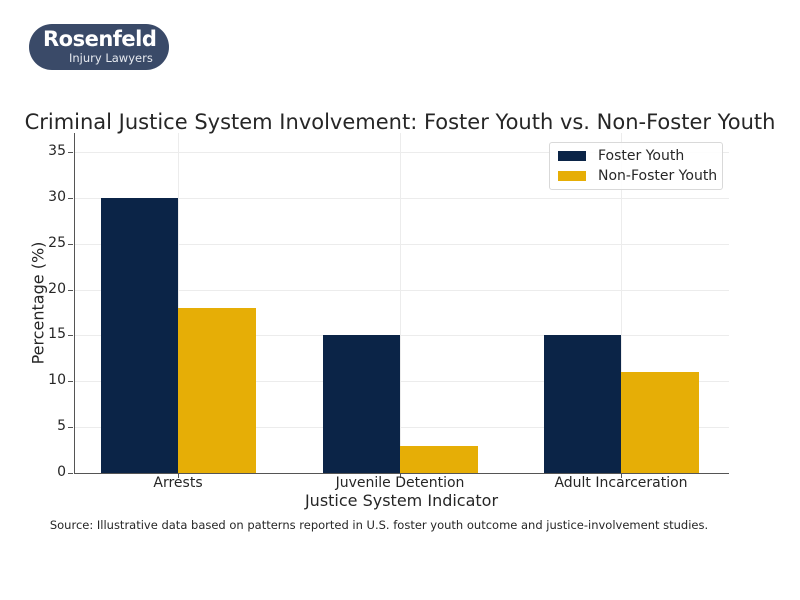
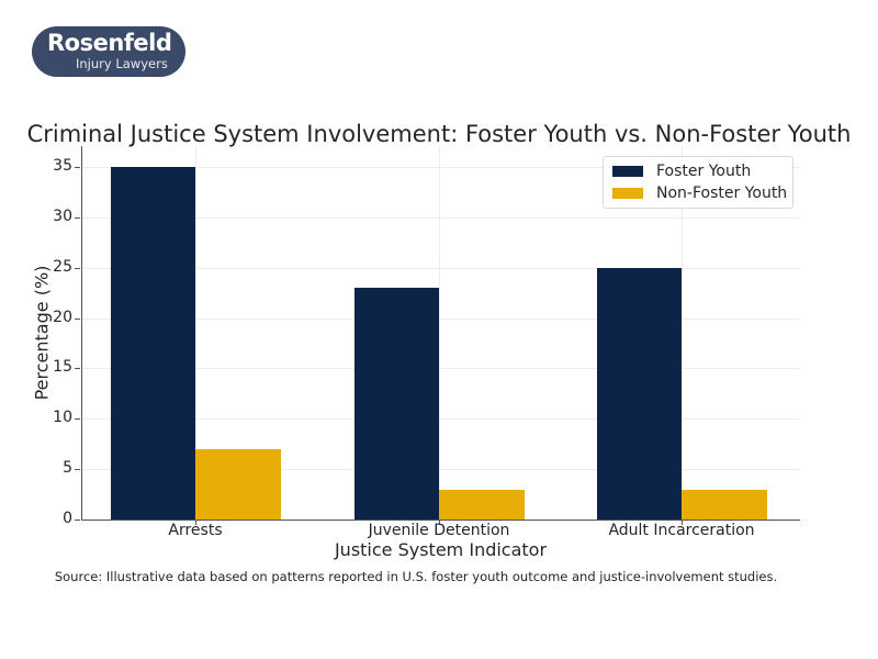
Foster Youth/Arrests: 30 -> 35
Non-Foster Youth/Arrests: 18 -> 7
Foster Youth/Juvenile Detention: 15 -> 23
Foster Youth/Adult Incarceration: 15 -> 25
Non-Foster Youth/Adult Incarceration: 11 -> 3
